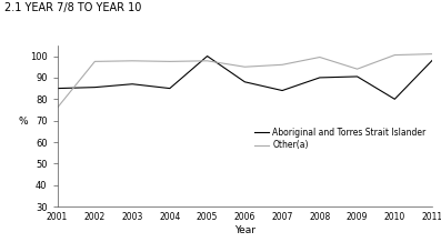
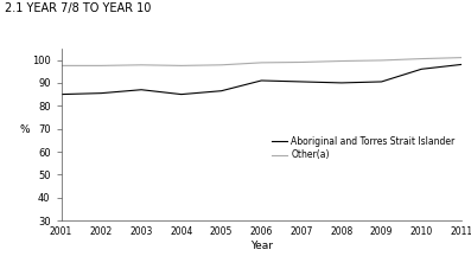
Other(a)/2001: 76 -> 98
Aboriginal and Torres Strait Islander/2005: 100 -> 86
Aboriginal and Torres Strait Islander/2006: 88 -> 91
Other(a)/2006: 95 -> 99
Aboriginal and Torres Strait Islander/2007: 84 -> 90
Other(a)/2007: 96 -> 99
Other(a)/2009: 94 -> 100
Aboriginal and Torres Strait Islander/2010: 80 -> 96
